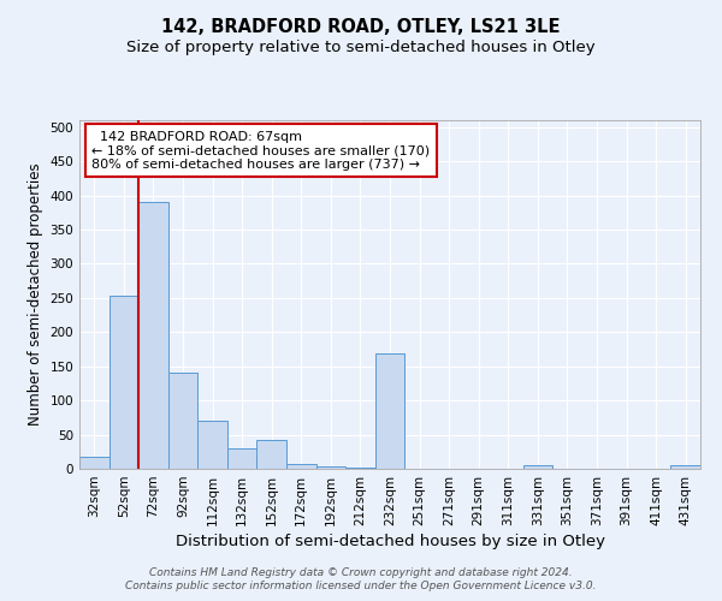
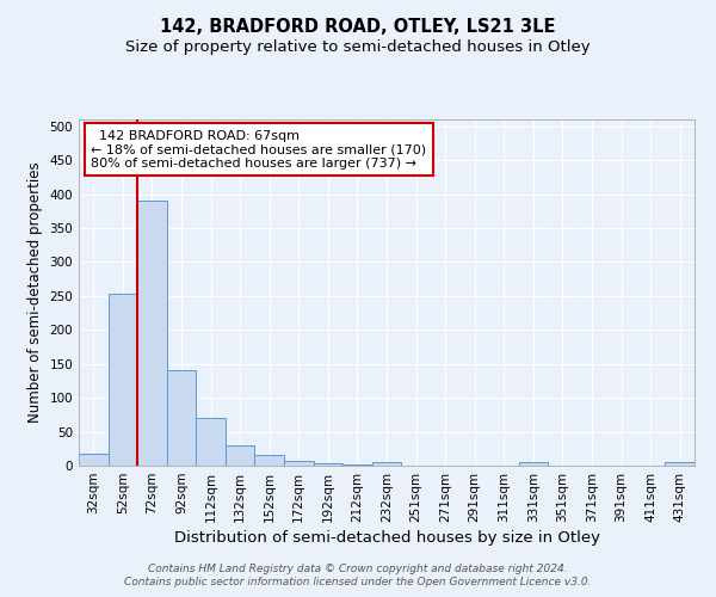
152sqm: 42 -> 16
232sqm: 168 -> 5
